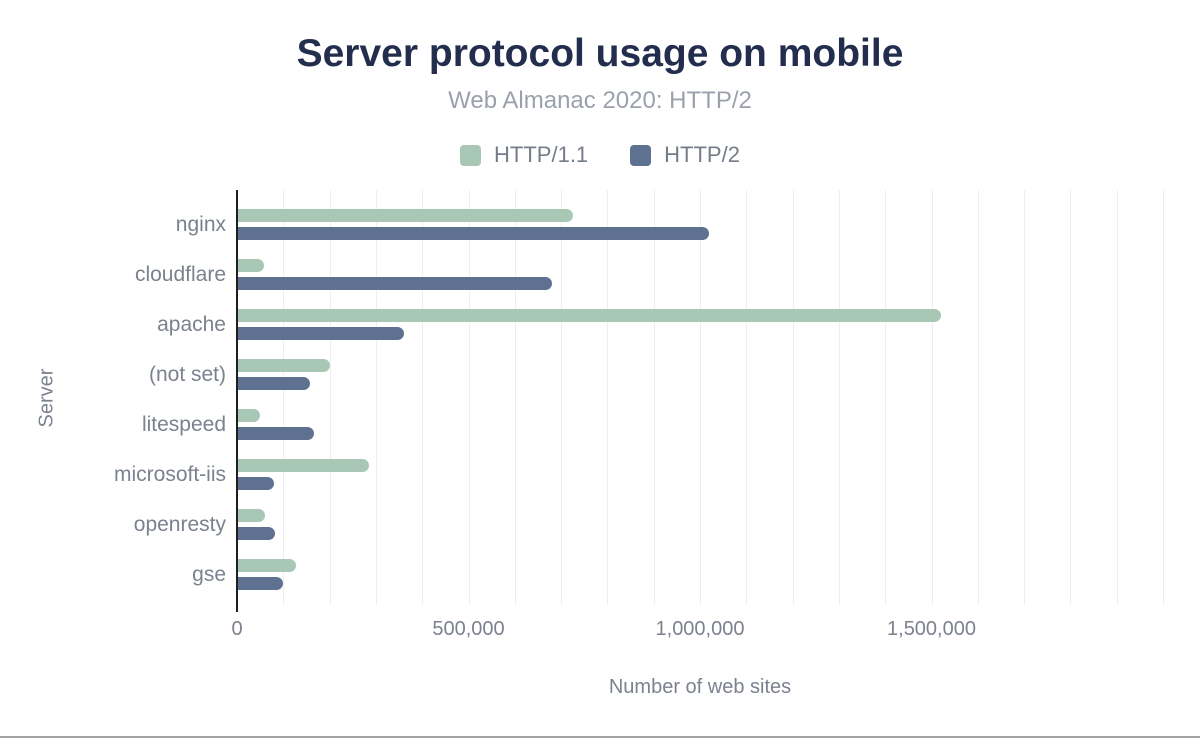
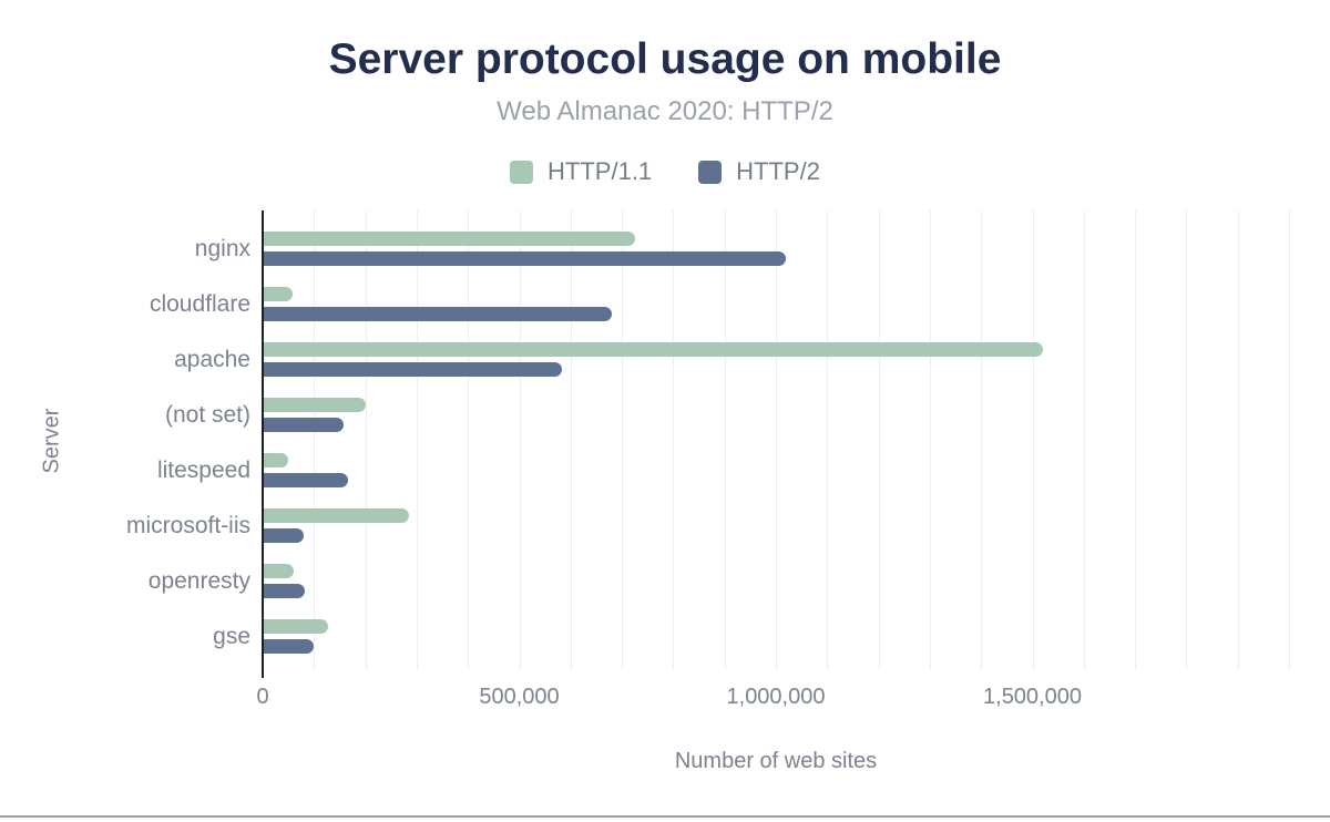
HTTP/2/apache: 360000 -> 580000
